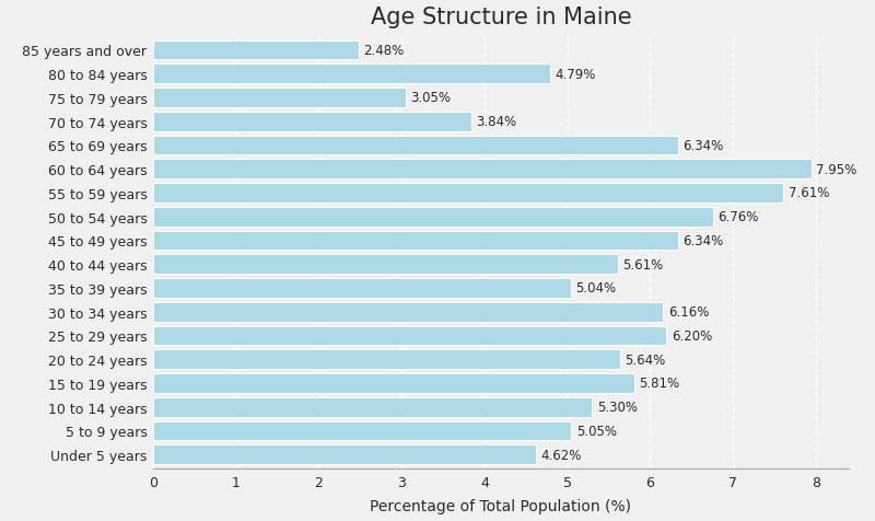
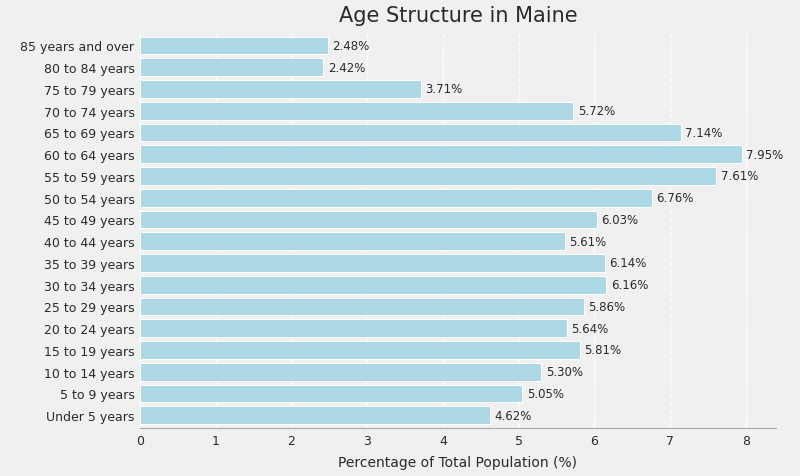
80 to 84 years: 4.79% -> 2.42%
75 to 79 years: 3.05% -> 3.71%
70 to 74 years: 3.84% -> 5.72%
65 to 69 years: 6.34% -> 7.14%
45 to 49 years: 6.34% -> 6.03%
35 to 39 years: 5.04% -> 6.14%
25 to 29 years: 6.20% -> 5.86%
